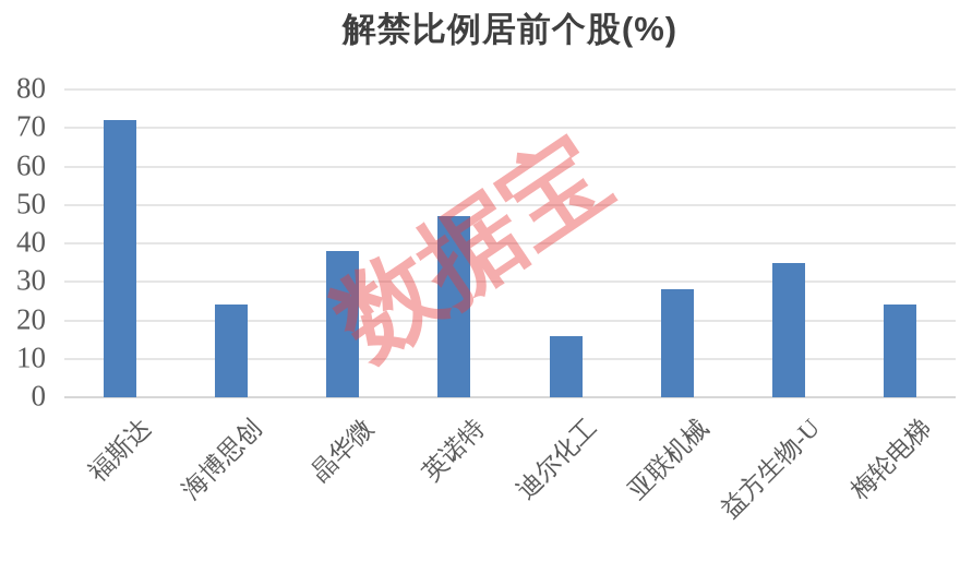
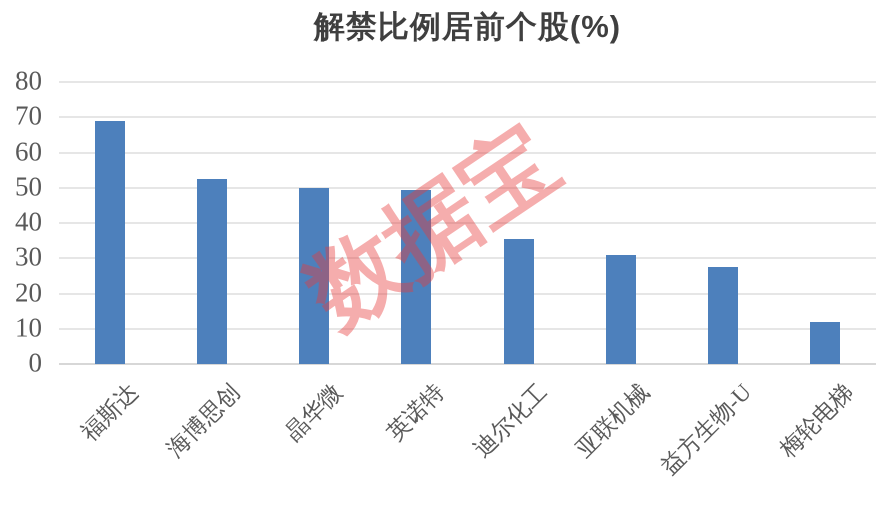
福斯达: 72 -> 69
海博思创: 24 -> 52
晶华微: 38 -> 50
英诺特: 47 -> 50
迪尔化工: 16 -> 36
亚联机械: 28 -> 31
益方生物-U: 35 -> 28
梅轮电梯: 24 -> 12
